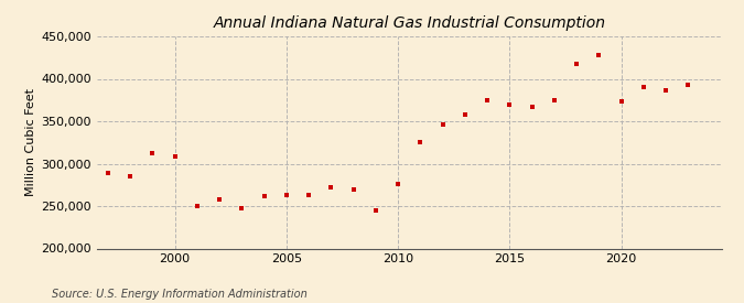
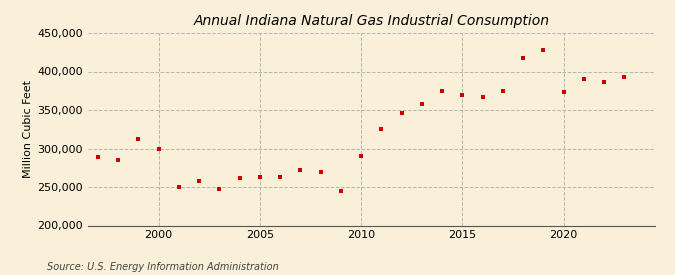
2000: 308,000 -> 300,000
2010: 276,000 -> 290,000
